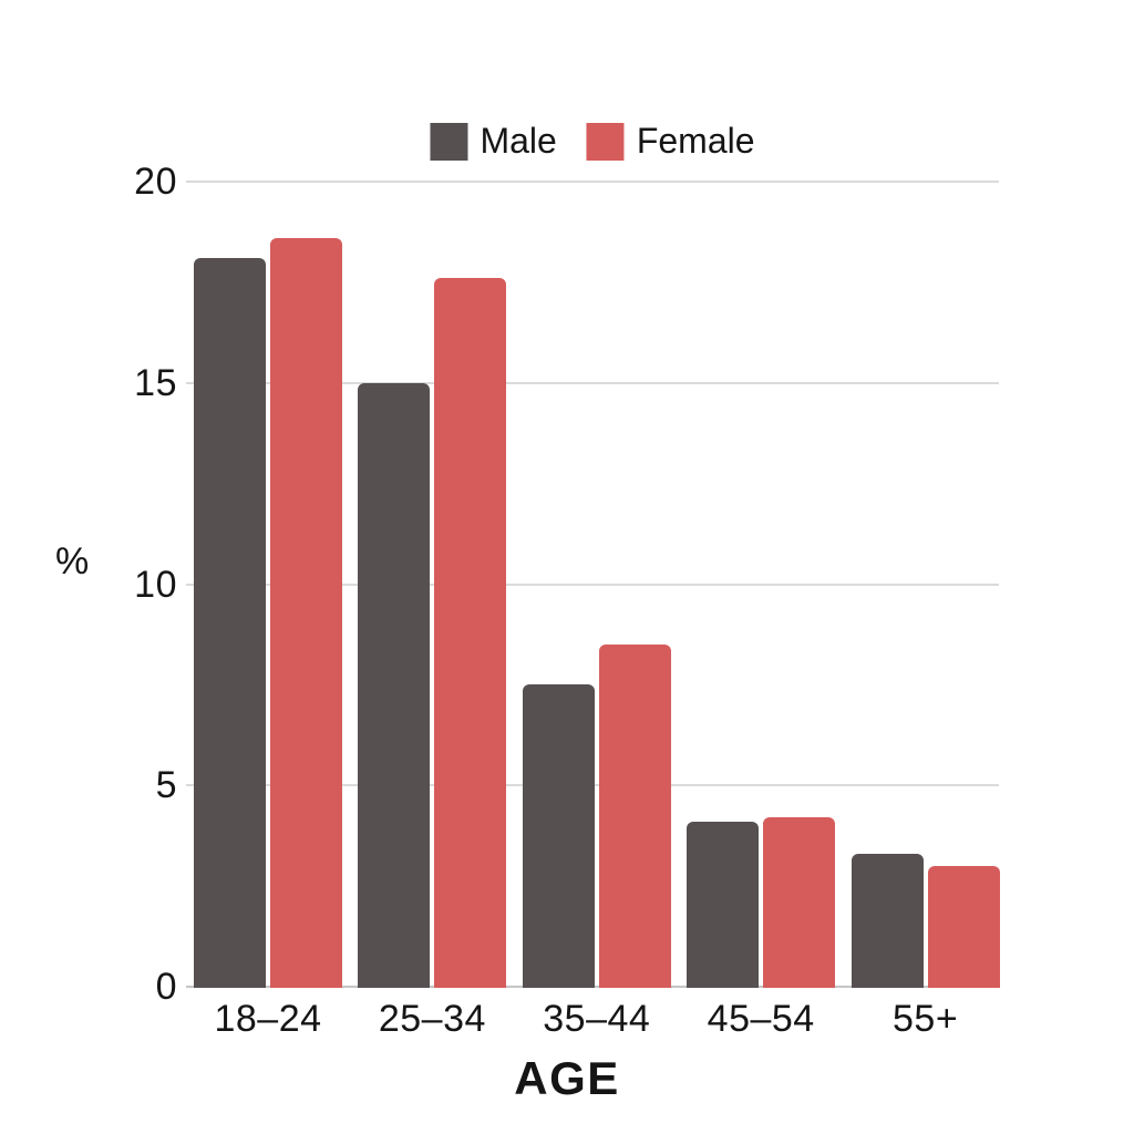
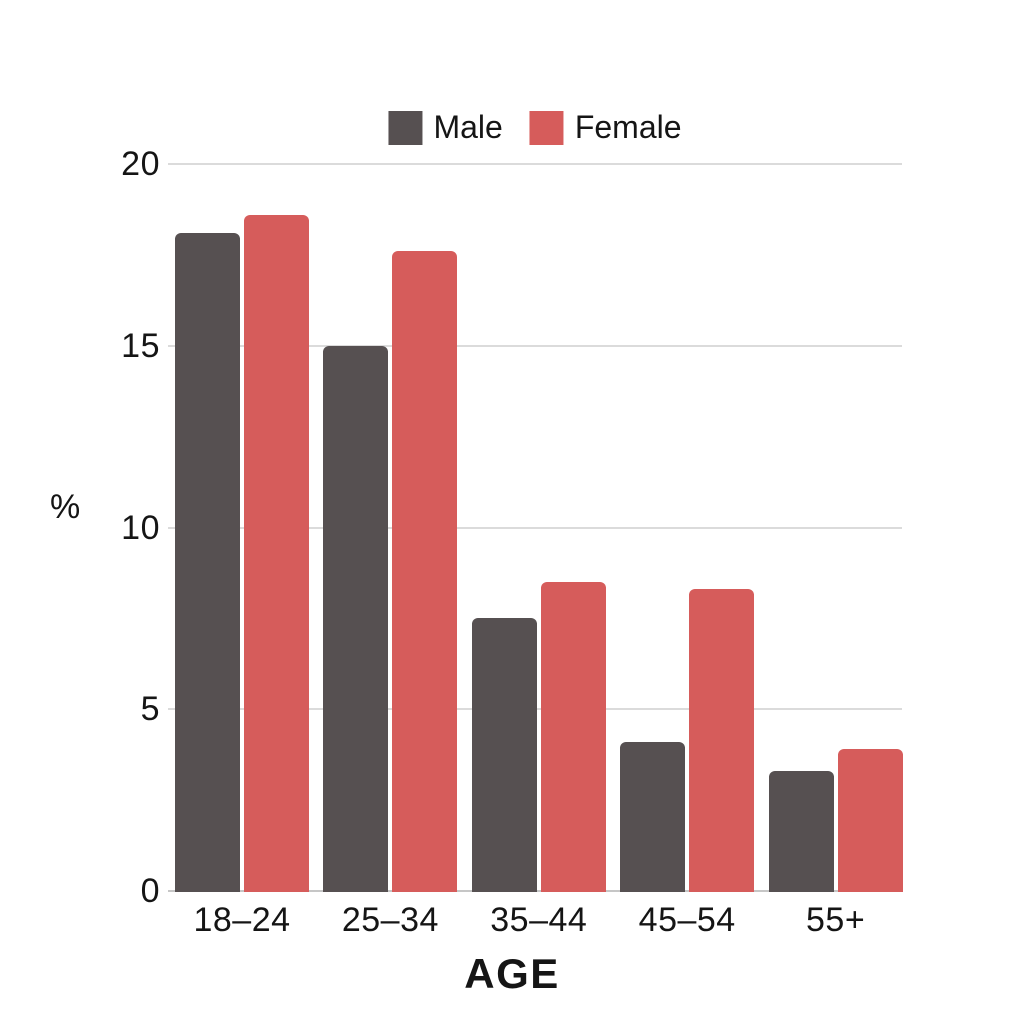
Female/45–54: 4.2 -> 8.3
Female/55+: 3.0 -> 3.9
